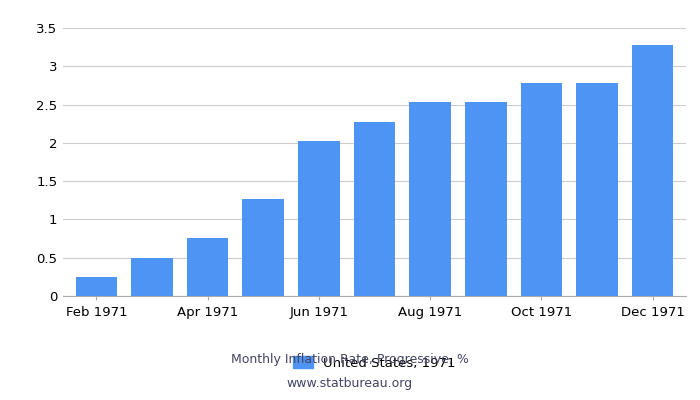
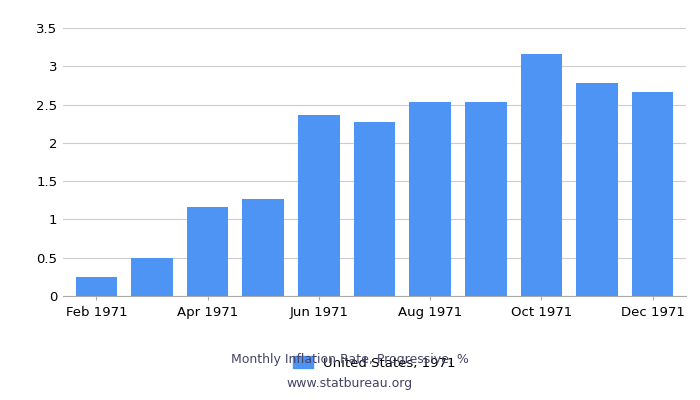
Apr 1971: 0.76 -> 1.16
Jun 1971: 2.03 -> 2.36
Oct 1971: 2.78 -> 3.16
Dec 1971: 3.28 -> 2.66
